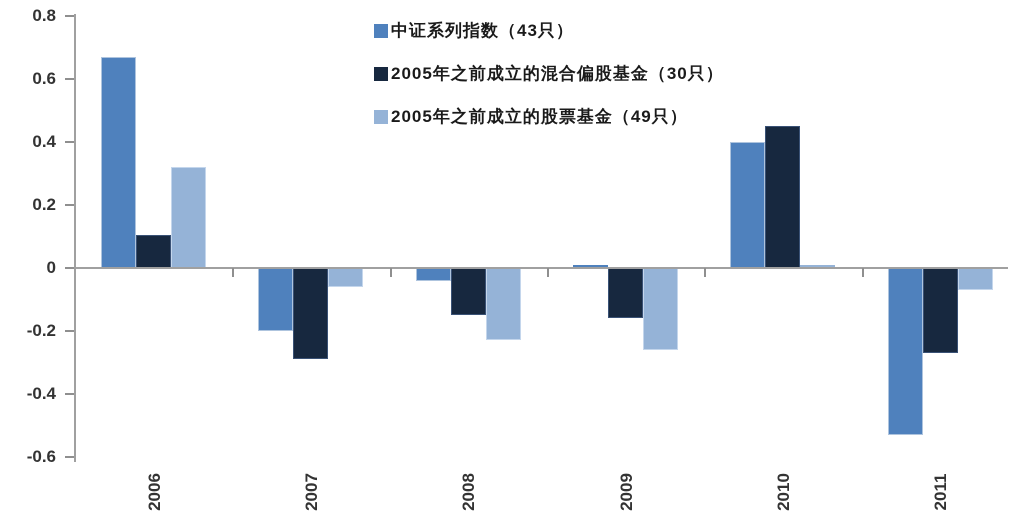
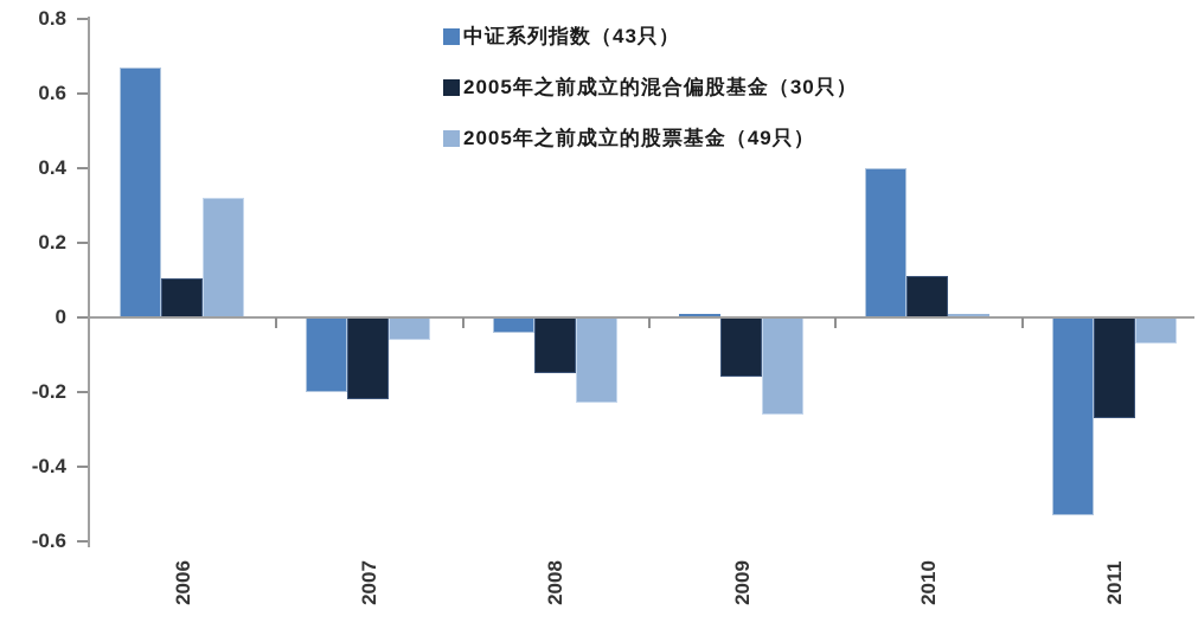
2005年之前成立的混合偏股基金（30只）/2007: -0.29 -> -0.22
2005年之前成立的混合偏股基金（30只）/2010: 0.45 -> 0.11
